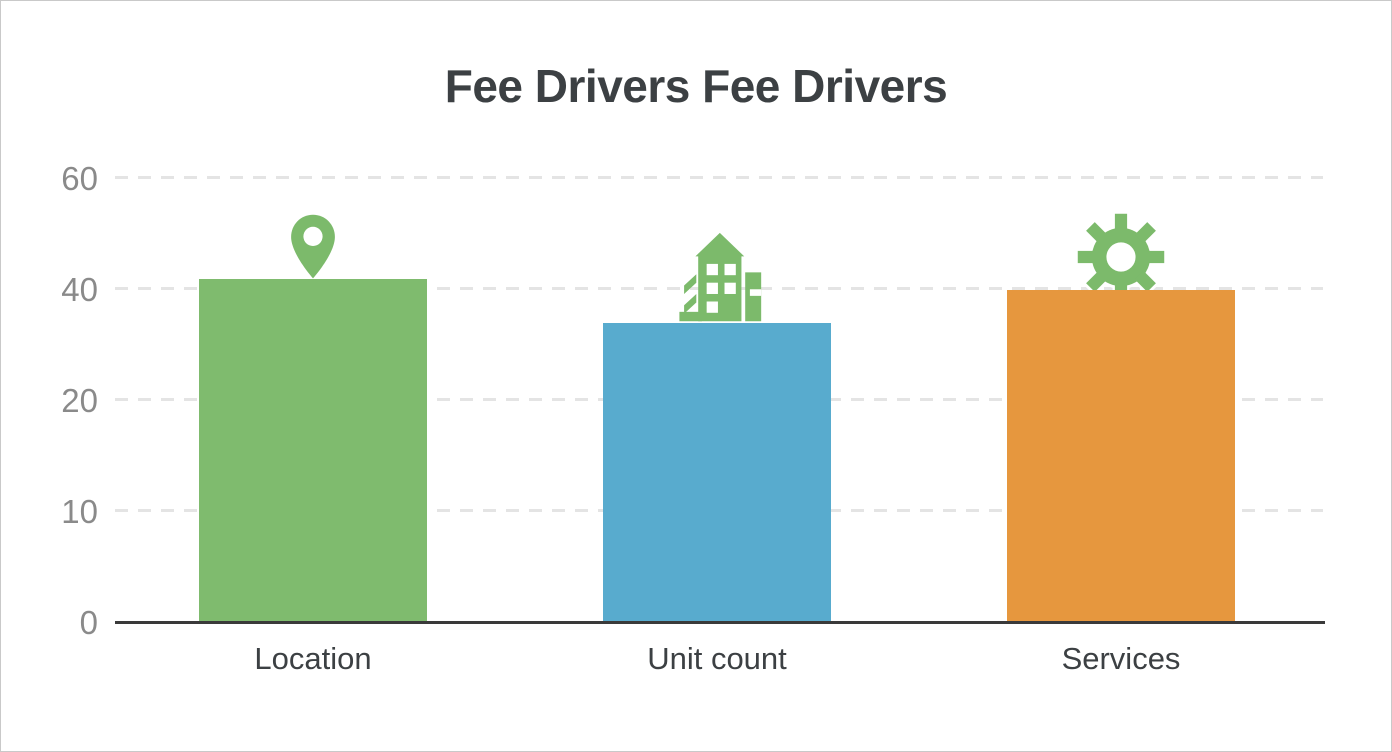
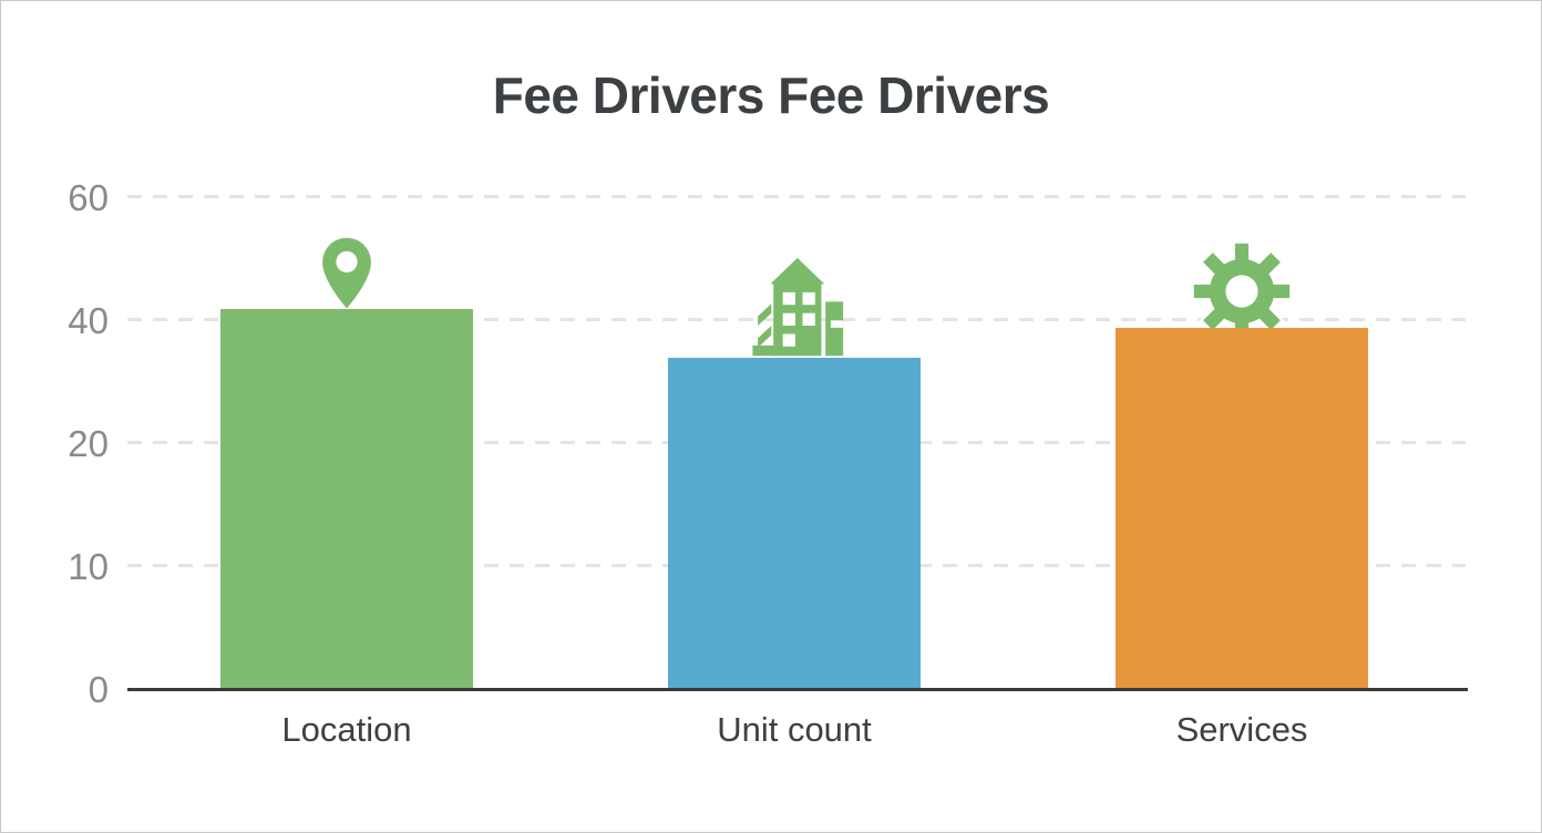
Services: 40 -> 39
